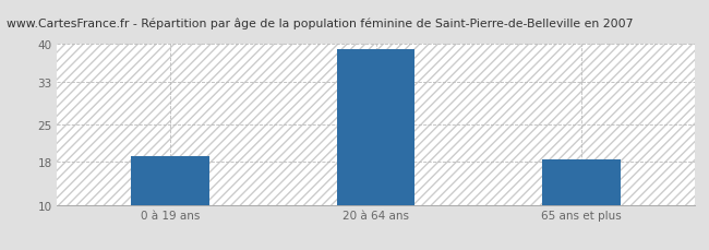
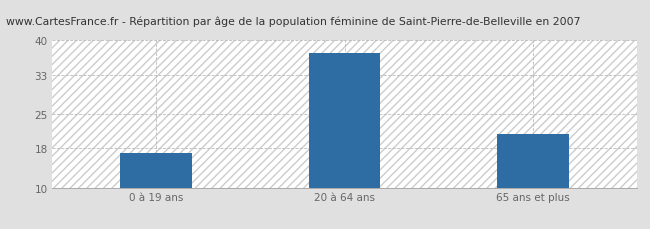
0 à 19 ans: 19.0 -> 17.0
20 à 64 ans: 39.0 -> 37.5
65 ans et plus: 18.5 -> 21.0
